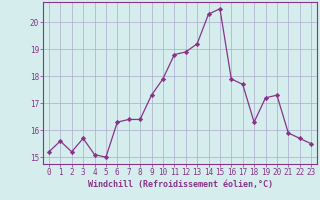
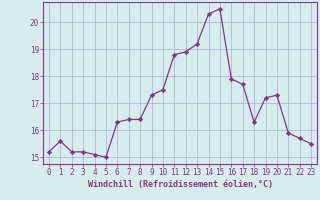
3: 15.7 -> 15.2
10: 17.9 -> 17.5
